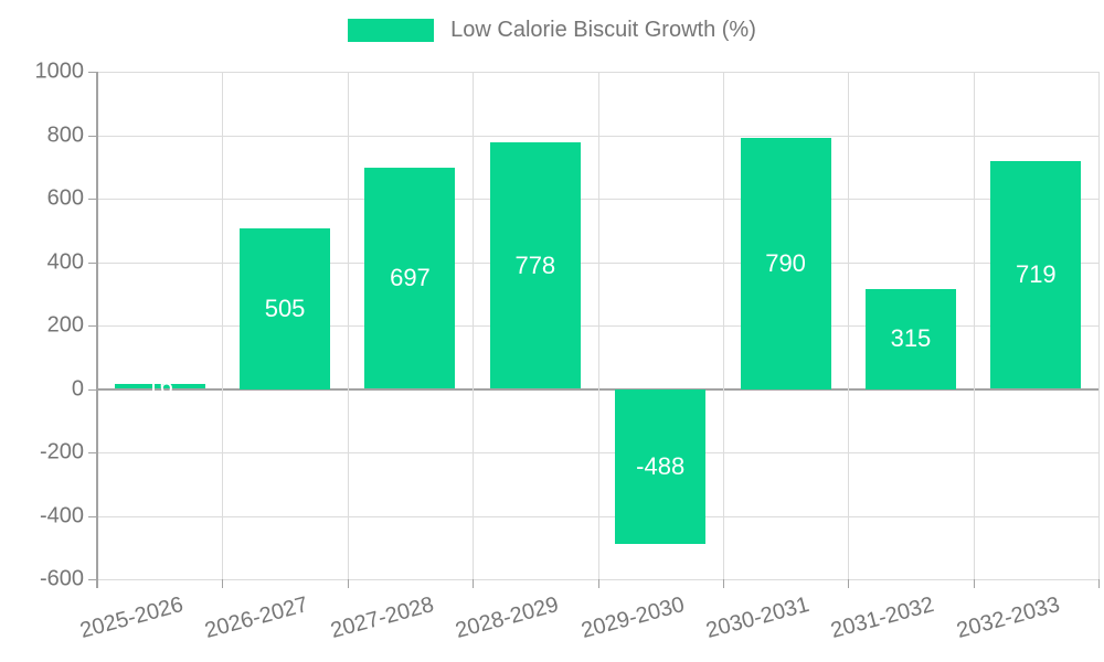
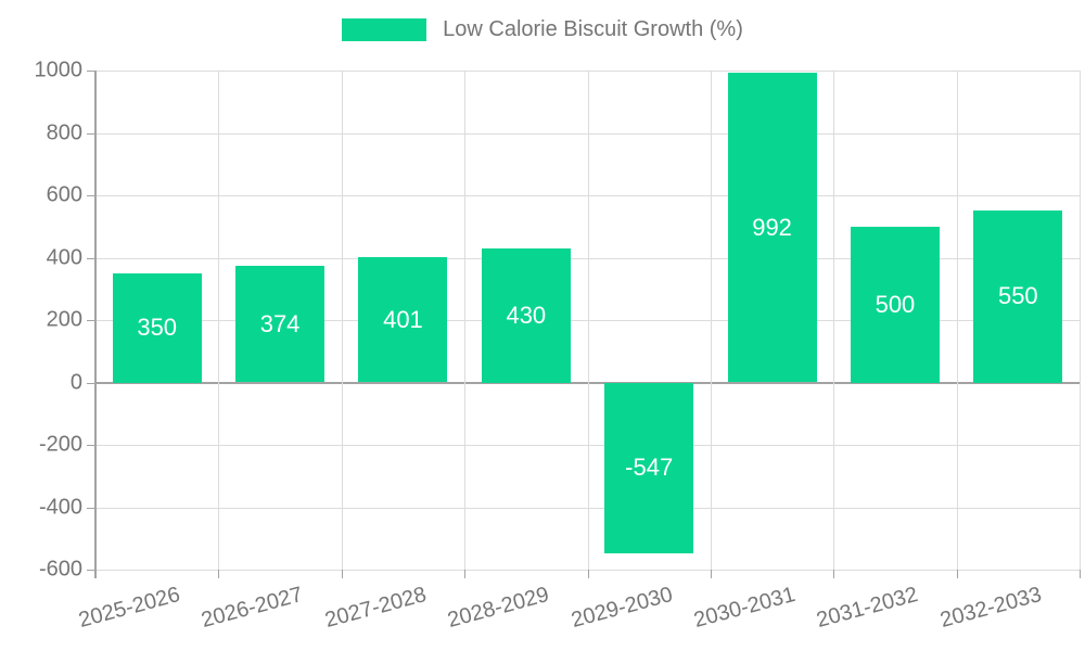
2025-2026: 16 -> 350
2026-2027: 505 -> 374
2027-2028: 697 -> 401
2028-2029: 778 -> 430
2029-2030: -488 -> -547
2030-2031: 790 -> 992
2031-2032: 315 -> 500
2032-2033: 719 -> 550
